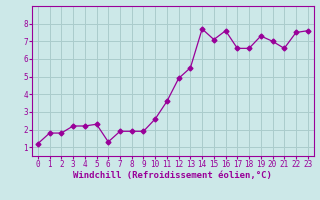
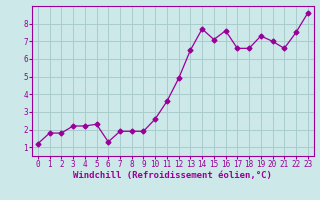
13: 5.5 -> 6.5
23: 7.6 -> 8.6
